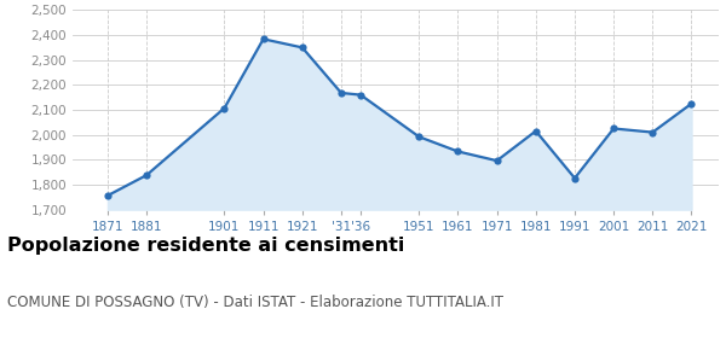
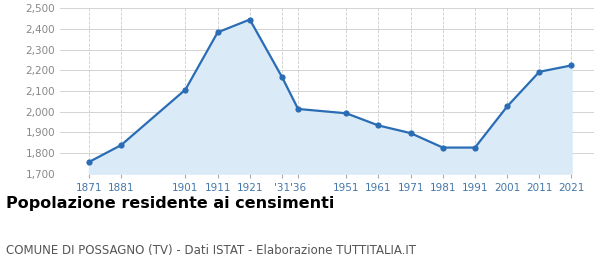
1921: 2,350 -> 2,446
'36: 2,160 -> 2,013
1981: 2,015 -> 1,826
2011: 2,010 -> 2,193
2021: 2,125 -> 2,224
